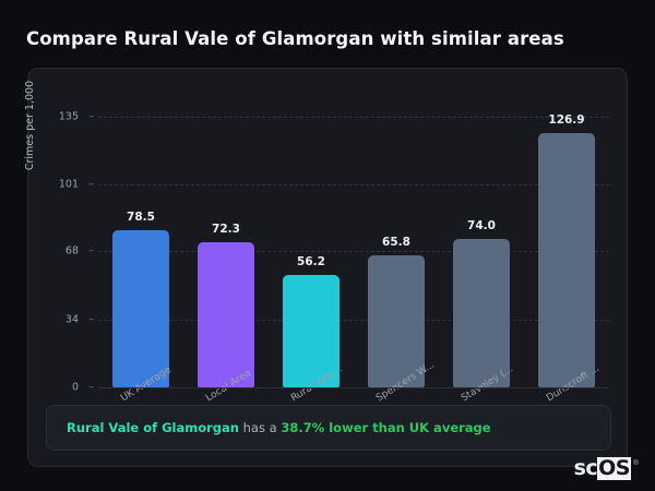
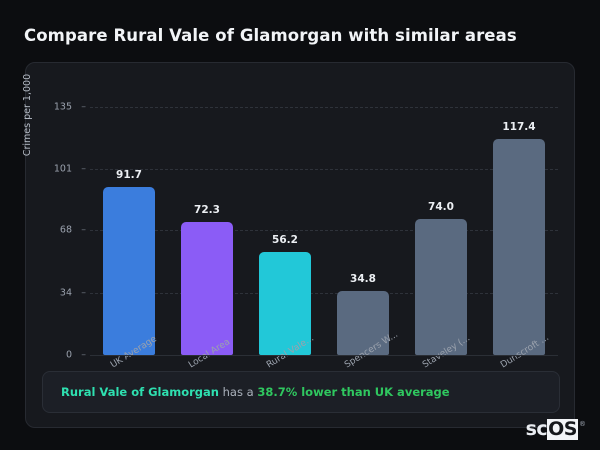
UK Average: 78.5 -> 91.7
Spencers W...: 65.8 -> 34.8
Dunscroft ...: 126.9 -> 117.4
